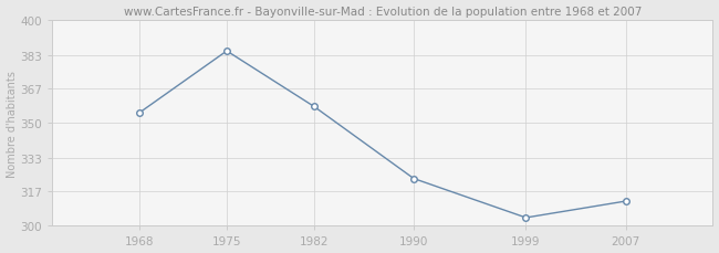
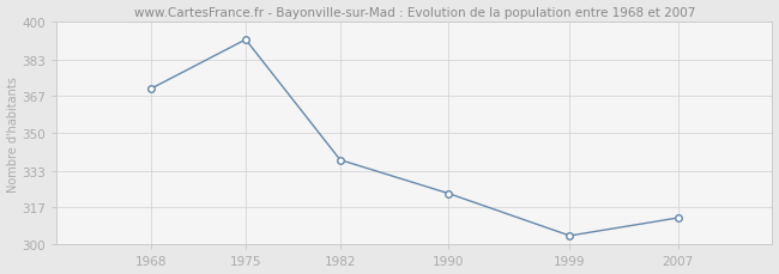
1968: 355 -> 370
1975: 385 -> 392
1982: 358 -> 338
